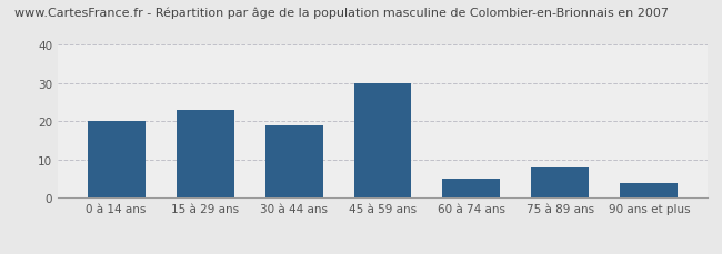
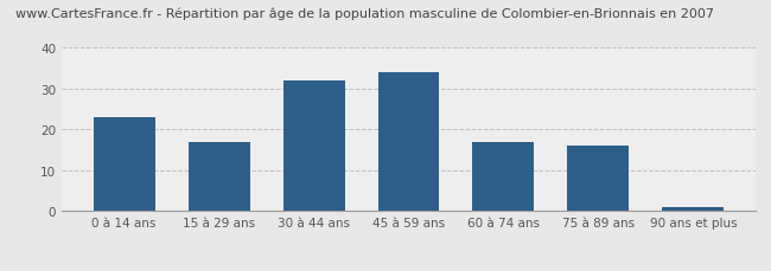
0 à 14 ans: 20 -> 23
15 à 29 ans: 23 -> 17
30 à 44 ans: 19 -> 32
45 à 59 ans: 30 -> 34
60 à 74 ans: 5 -> 17
75 à 89 ans: 8 -> 16
90 ans et plus: 4 -> 1
